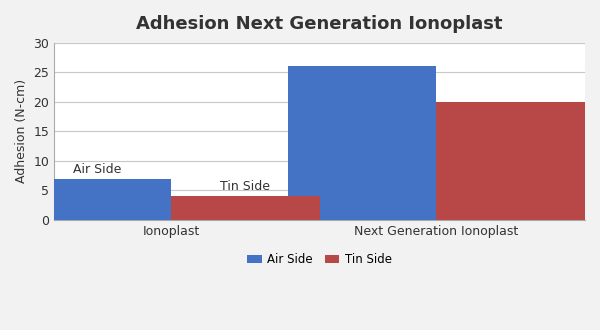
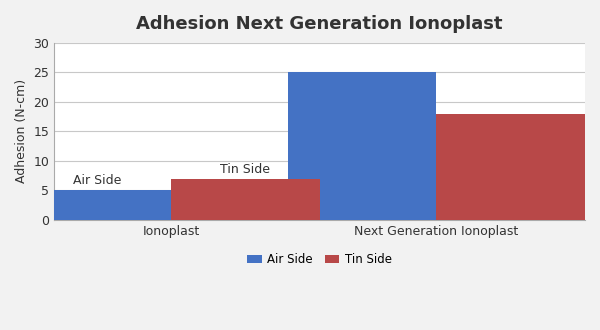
Air Side/Ionoplast: 7 -> 5
Tin Side/Ionoplast: 4 -> 7
Air Side/Next Generation Ionoplast: 26 -> 25
Tin Side/Next Generation Ionoplast: 20 -> 18
